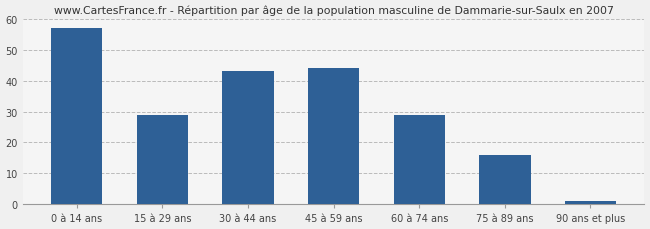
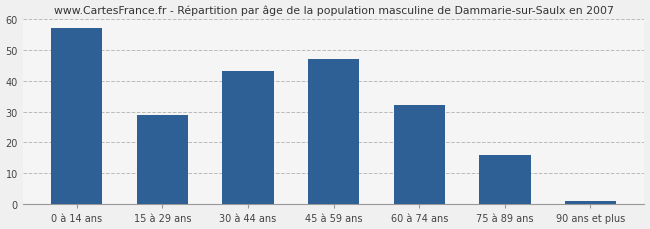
45 à 59 ans: 44 -> 47
60 à 74 ans: 29 -> 32
